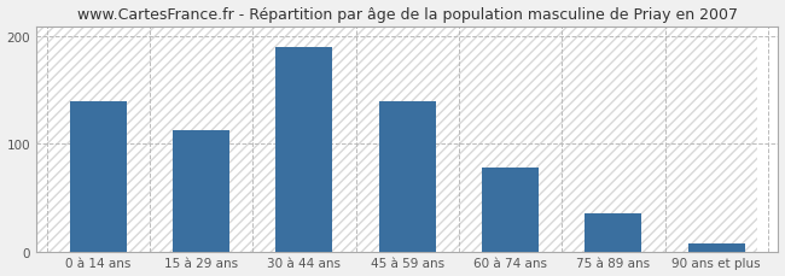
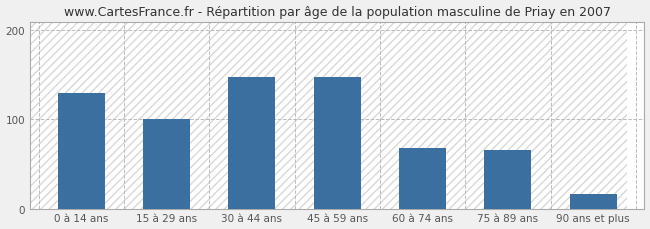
0 à 14 ans: 140 -> 130
15 à 29 ans: 113 -> 100
30 à 44 ans: 190 -> 148
45 à 59 ans: 140 -> 148
60 à 74 ans: 78 -> 68
75 à 89 ans: 35 -> 66
90 ans et plus: 7 -> 16
